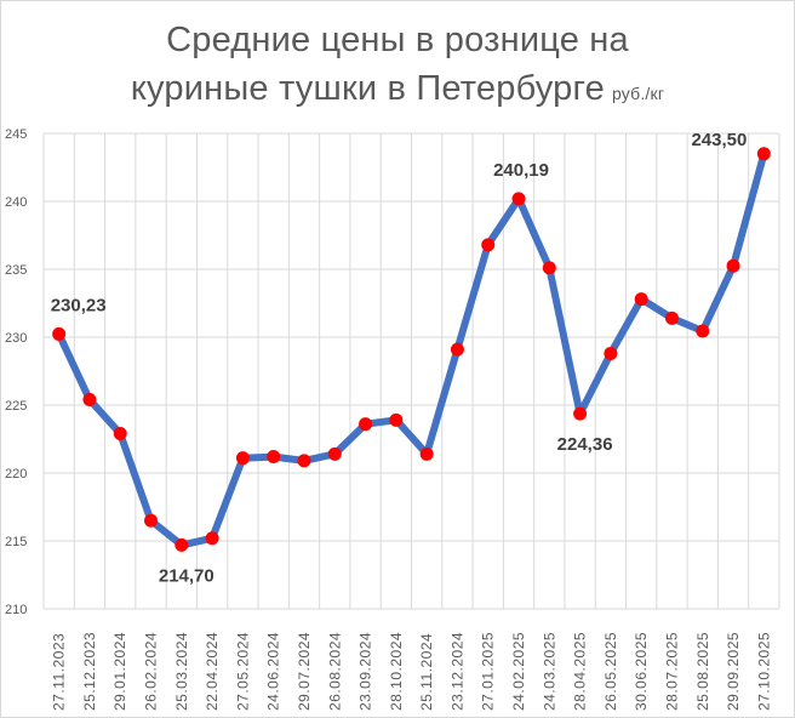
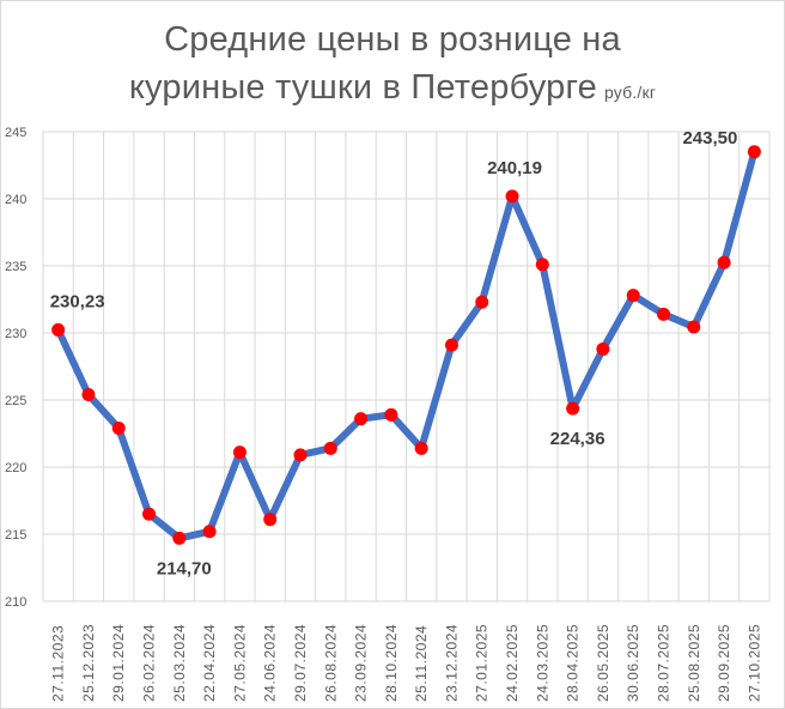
24.06.2024: 221.2 -> 216.1
27.01.2025: 236.8 -> 232.3
